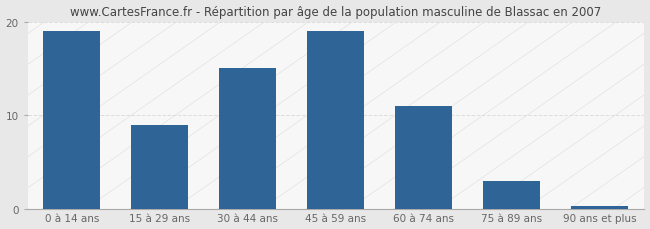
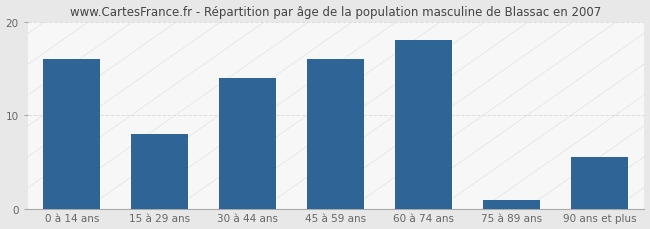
0 à 14 ans: 19.0 -> 16.0
15 à 29 ans: 9.0 -> 8.0
30 à 44 ans: 15.0 -> 14.0
45 à 59 ans: 19.0 -> 16.0
60 à 74 ans: 11.0 -> 18.0
75 à 89 ans: 3.0 -> 1.0
90 ans et plus: 0.3 -> 5.6
